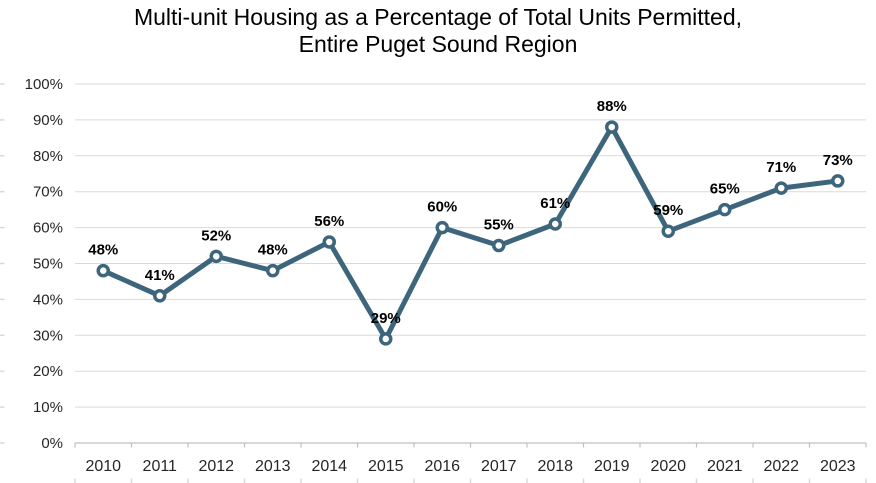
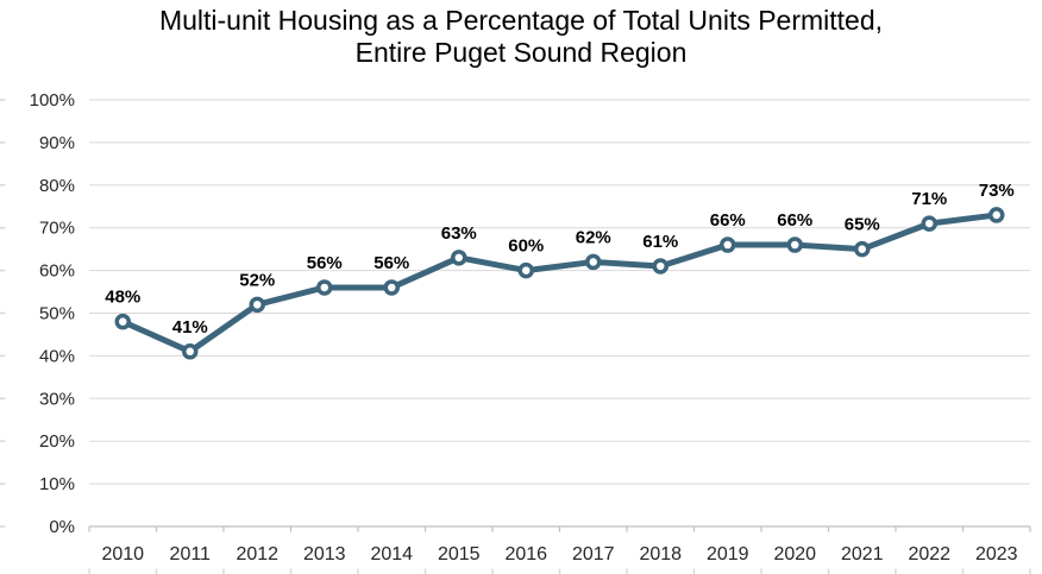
2013: 48% -> 56%
2015: 29% -> 63%
2017: 55% -> 62%
2019: 88% -> 66%
2020: 59% -> 66%
